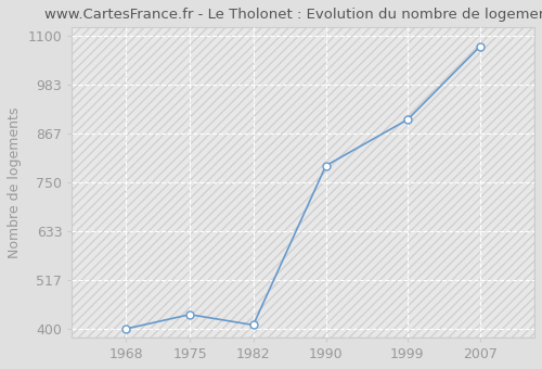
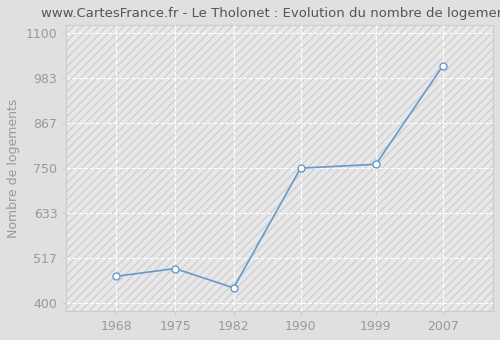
1968: 401 -> 470
1975: 435 -> 490
1982: 410 -> 440
1990: 790 -> 750
1999: 900 -> 760
2007: 1075 -> 1015
